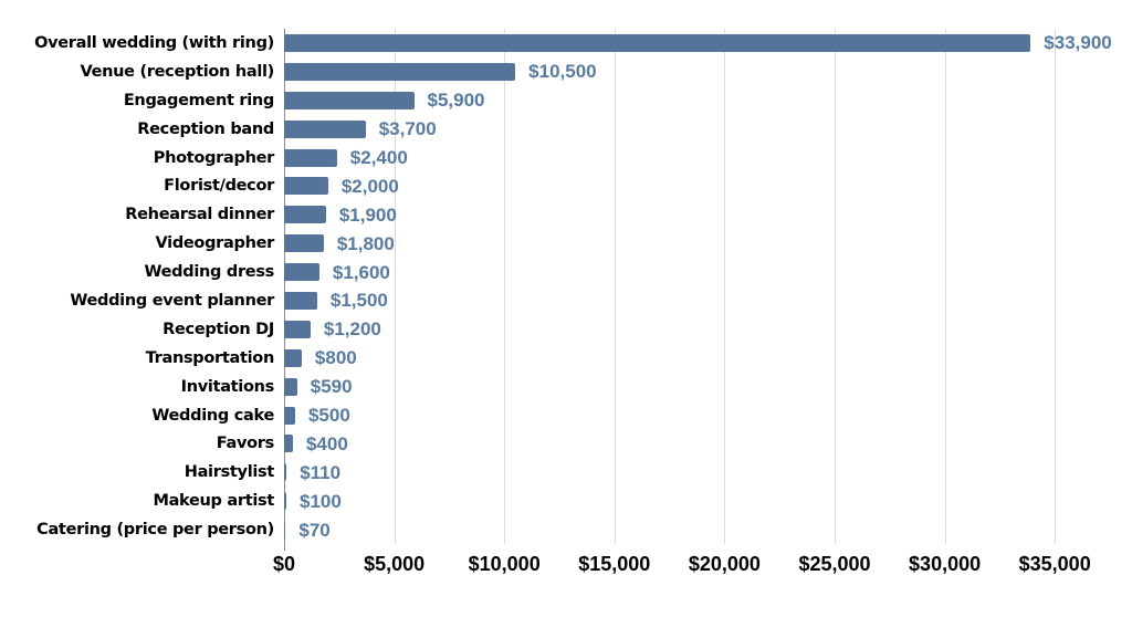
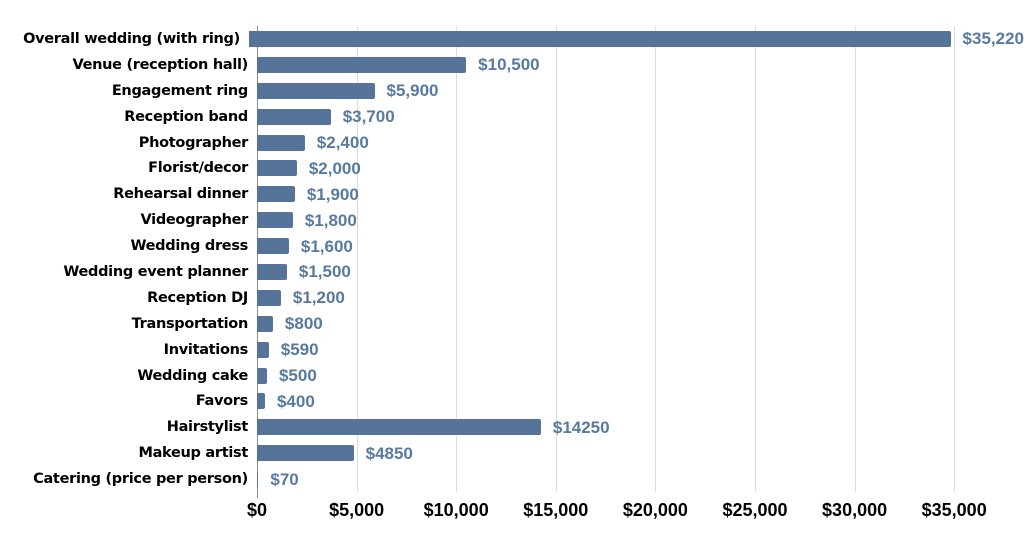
Overall wedding (with ring): $33,900 -> $35,220
Hairstylist: $110 -> $14250
Makeup artist: $100 -> $4850
